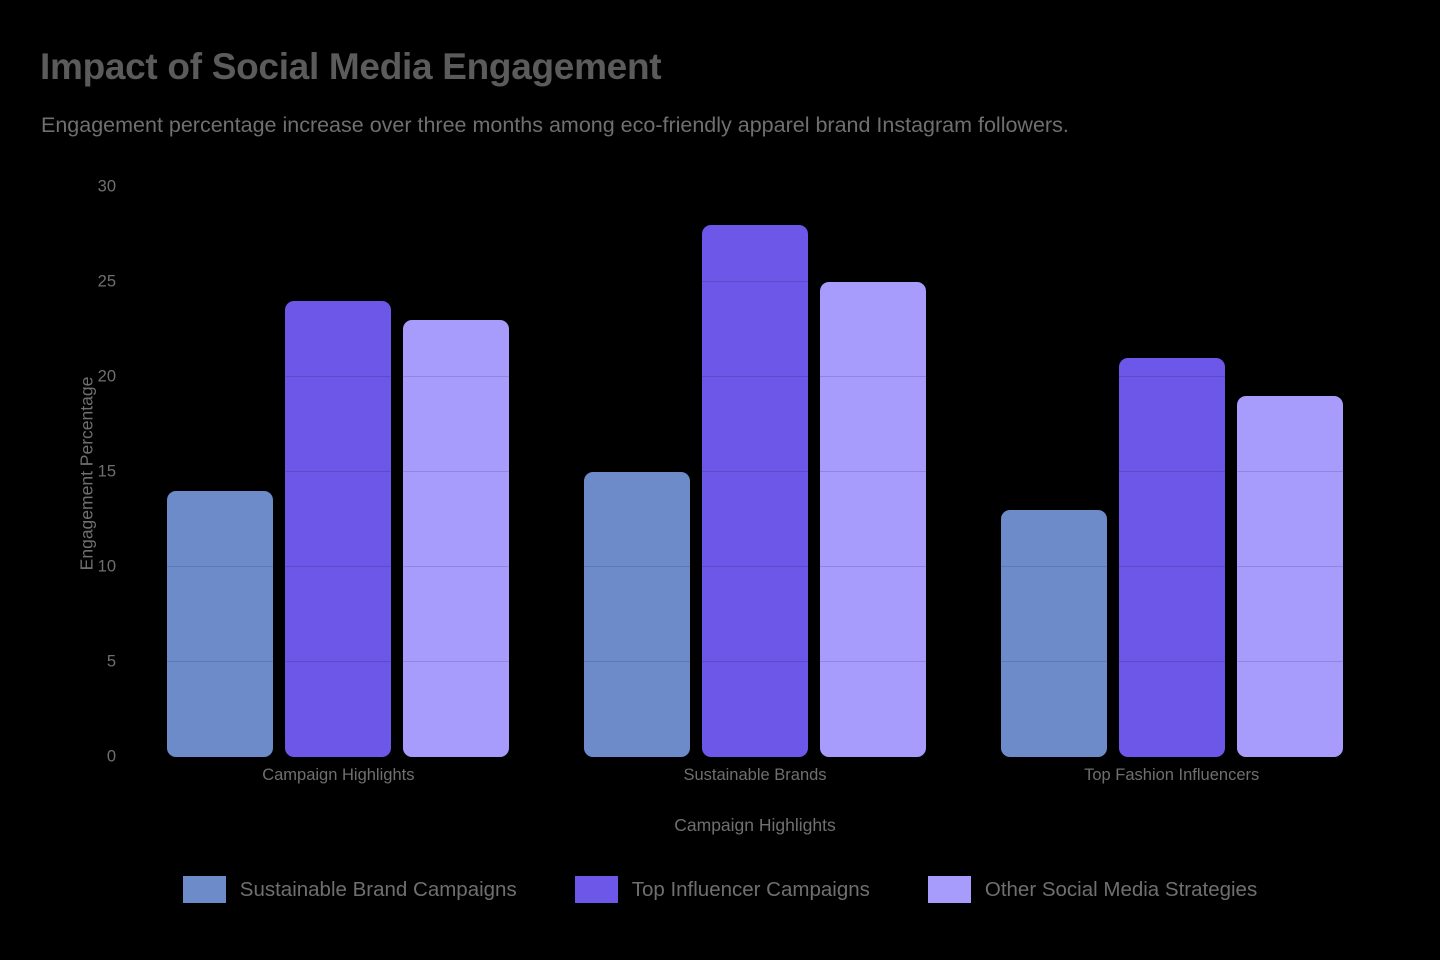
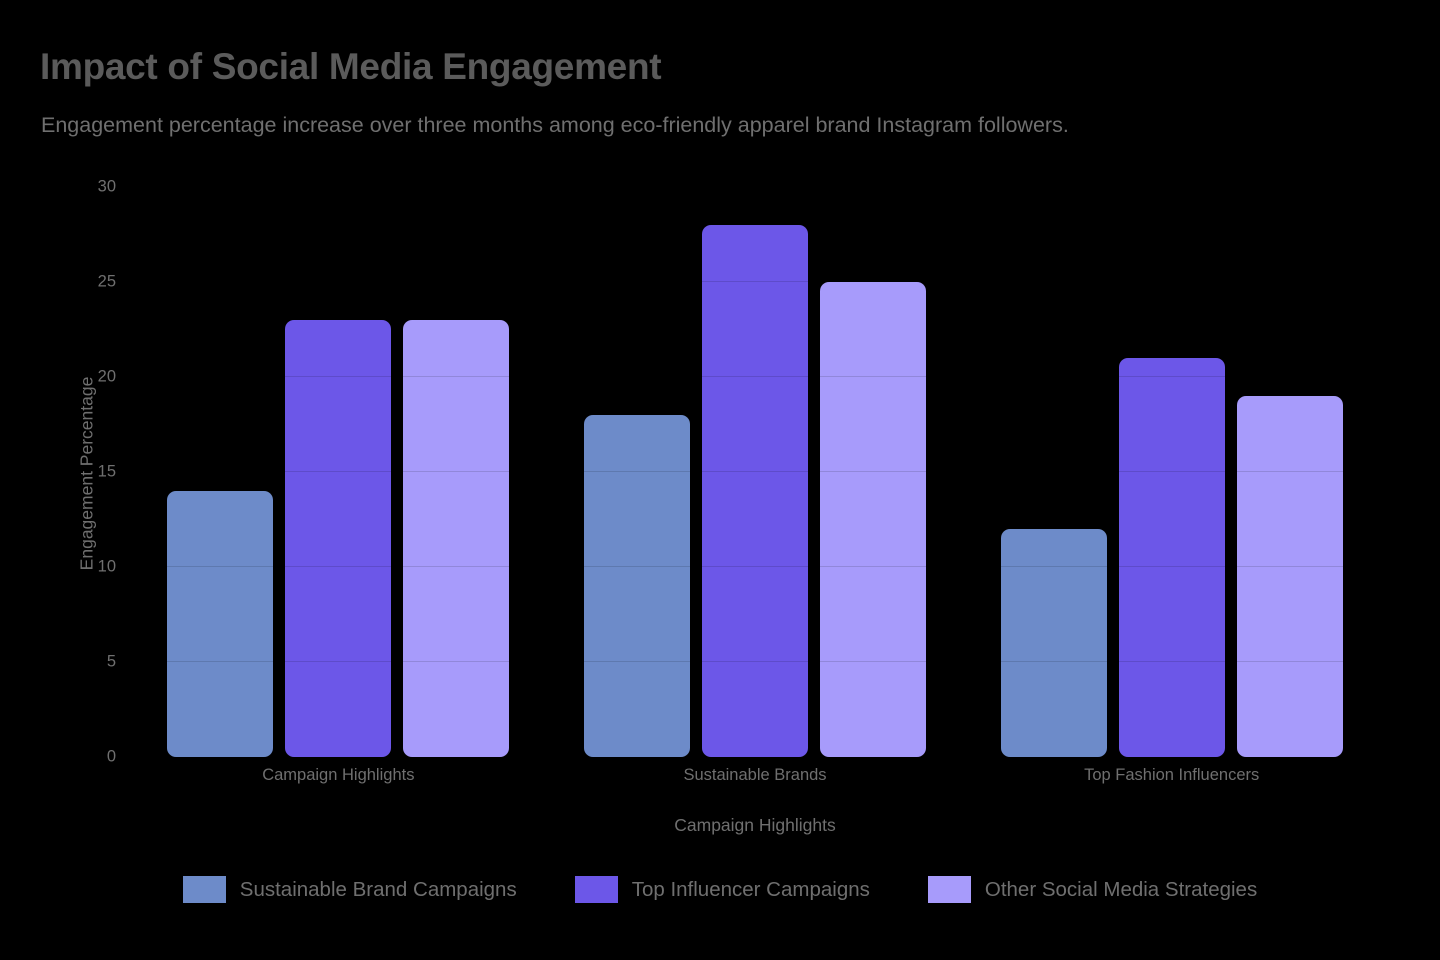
Top Influencer Campaigns/Campaign Highlights: 24 -> 23
Sustainable Brand Campaigns/Sustainable Brands: 15 -> 18
Sustainable Brand Campaigns/Top Fashion Influencers: 13 -> 12
